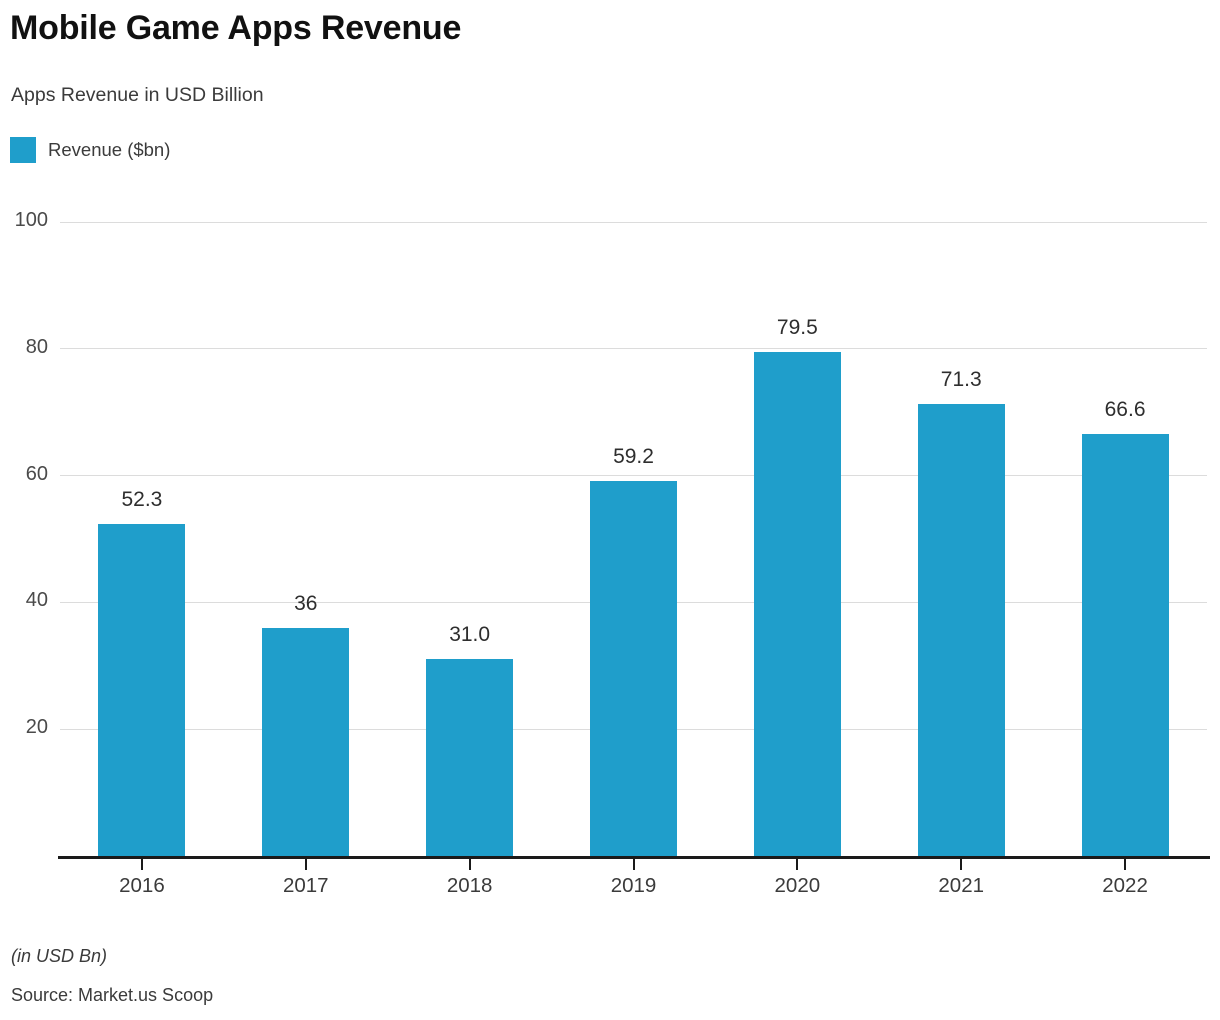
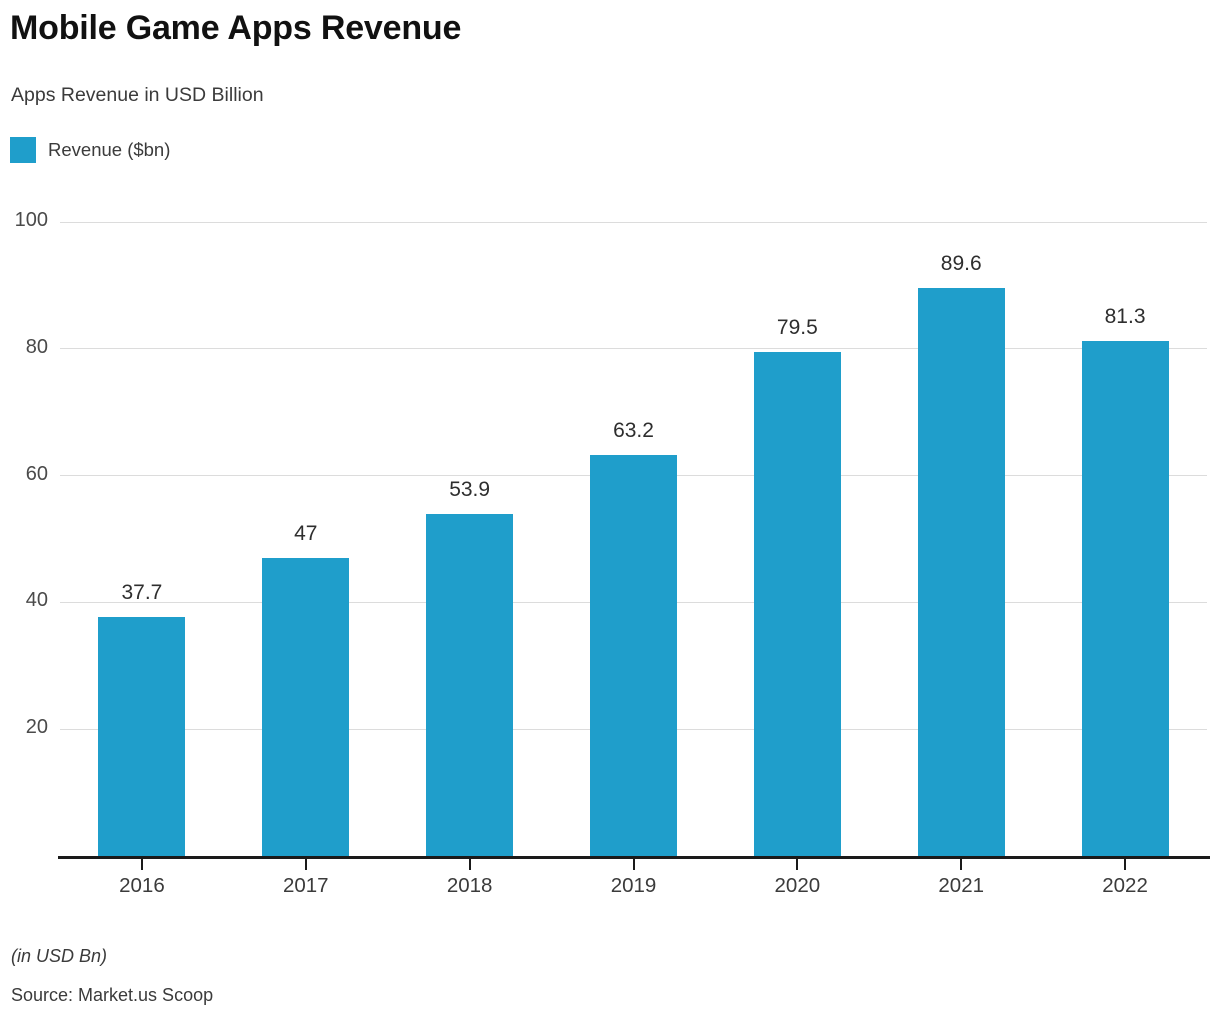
2016: 52.3 -> 37.7
2017: 36 -> 47
2018: 31.0 -> 53.9
2019: 59.2 -> 63.2
2021: 71.3 -> 89.6
2022: 66.6 -> 81.3
